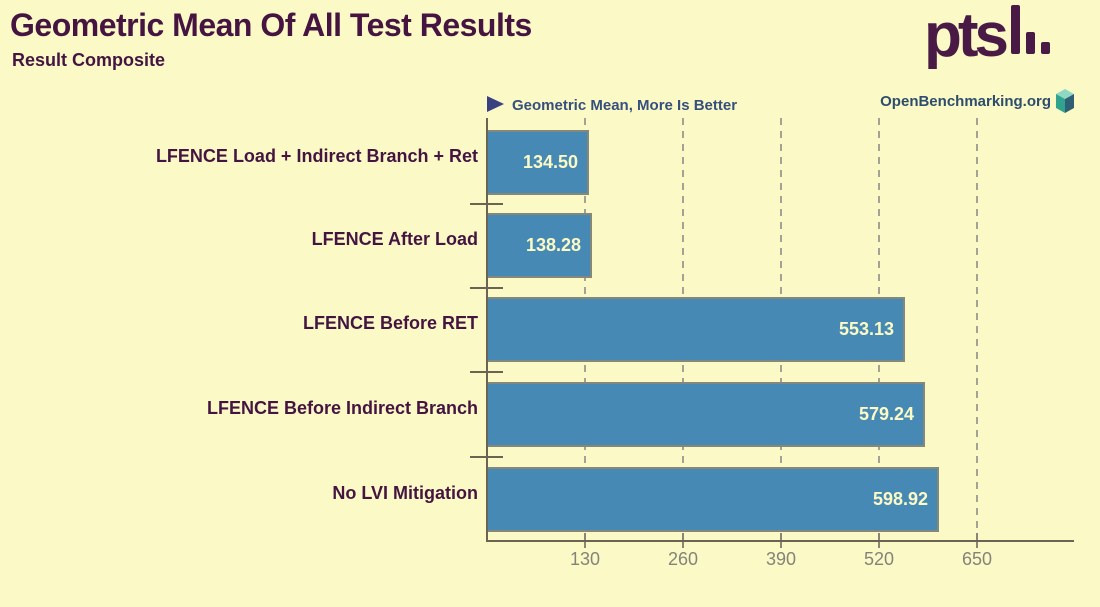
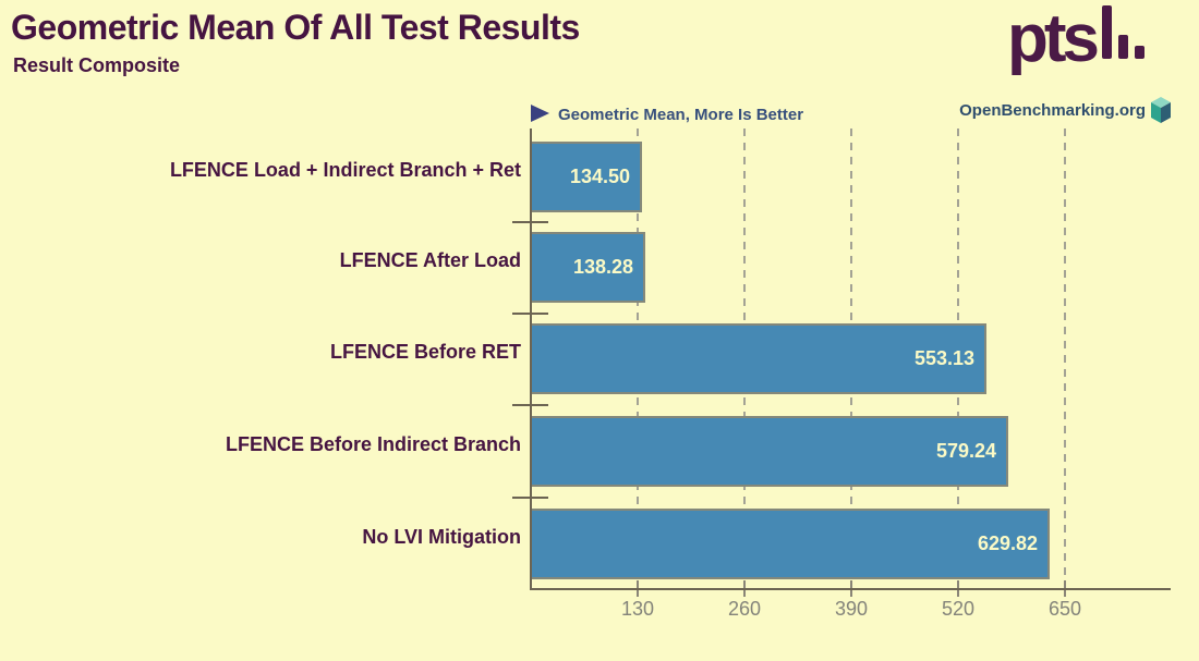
No LVI Mitigation: 598.92 -> 629.82
